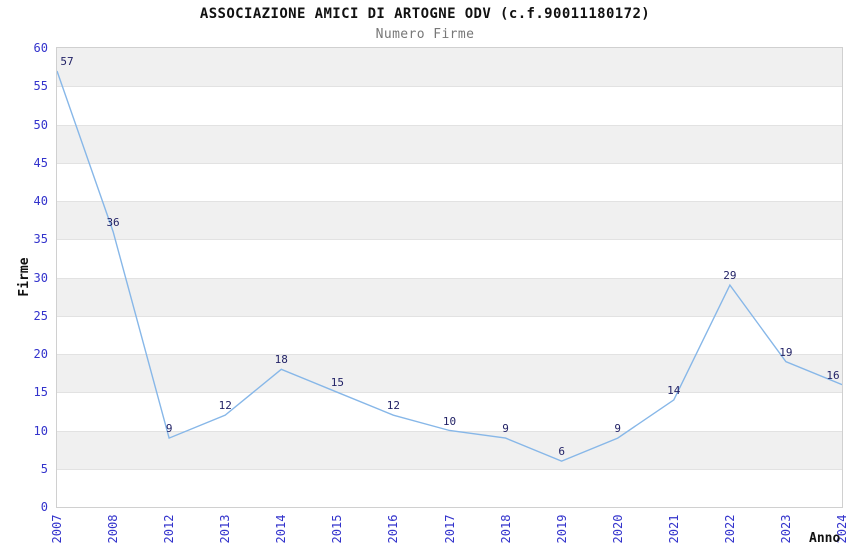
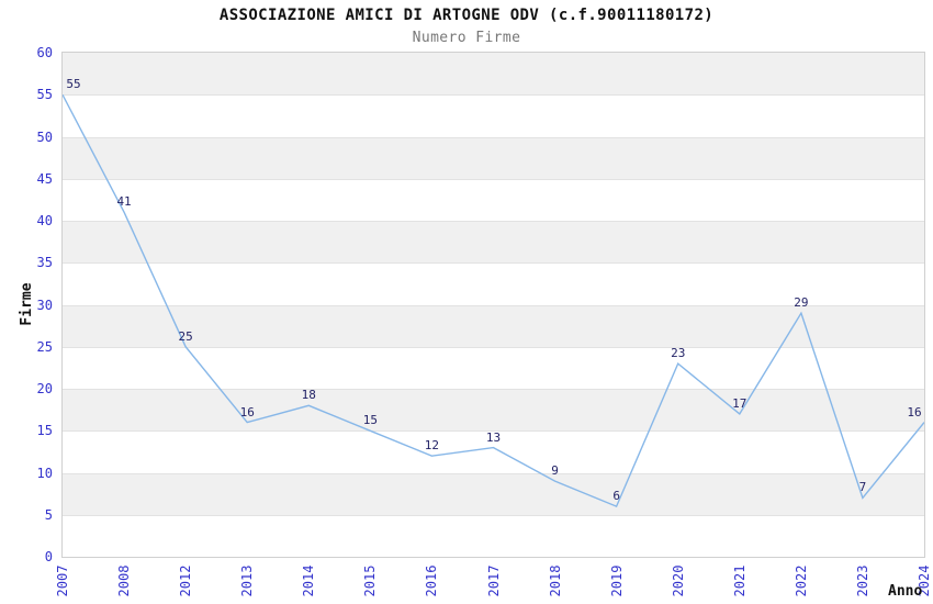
2007: 57 -> 55
2008: 36 -> 41
2012: 9 -> 25
2013: 12 -> 16
2017: 10 -> 13
2020: 9 -> 23
2021: 14 -> 17
2023: 19 -> 7
